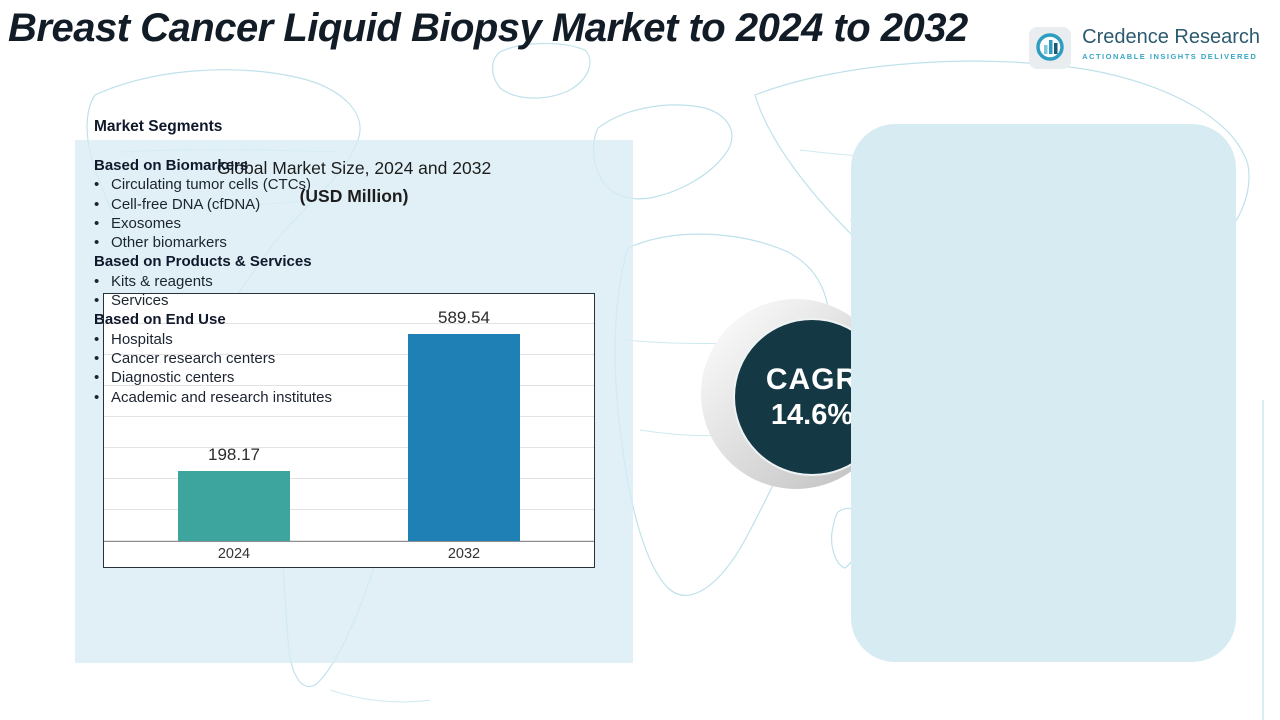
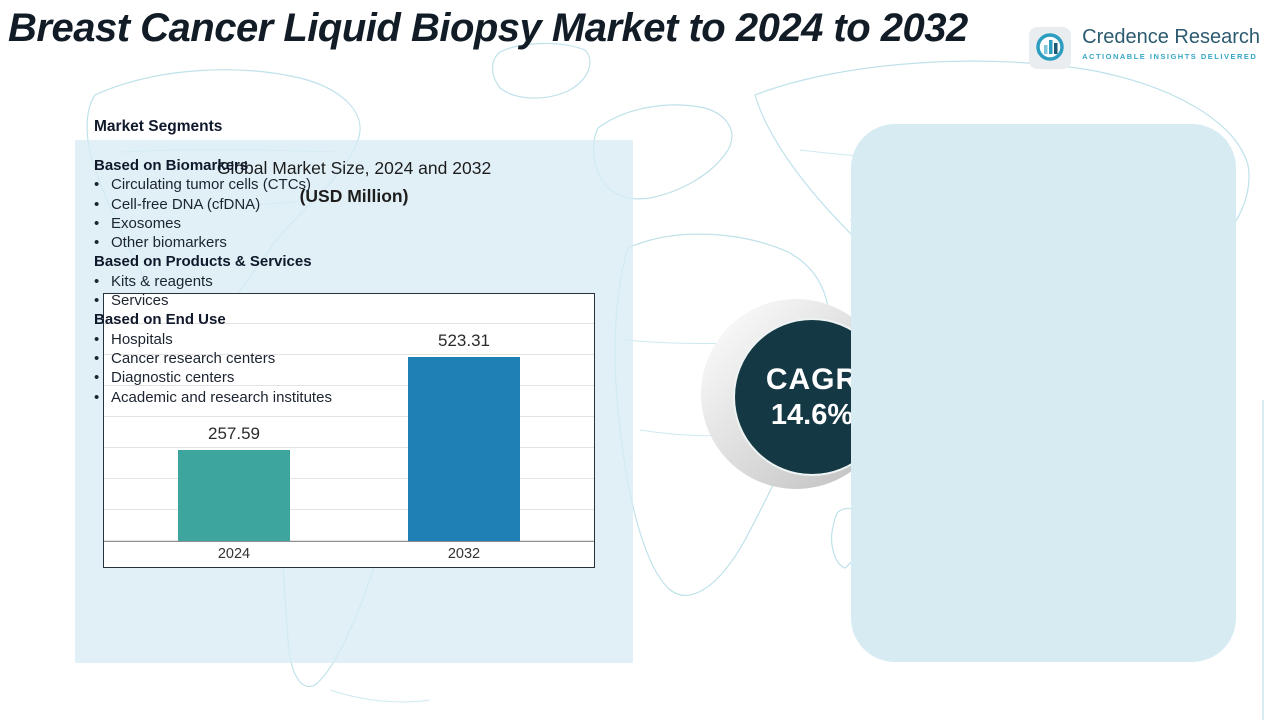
2024: 198.17 -> 257.59
2032: 589.54 -> 523.31
